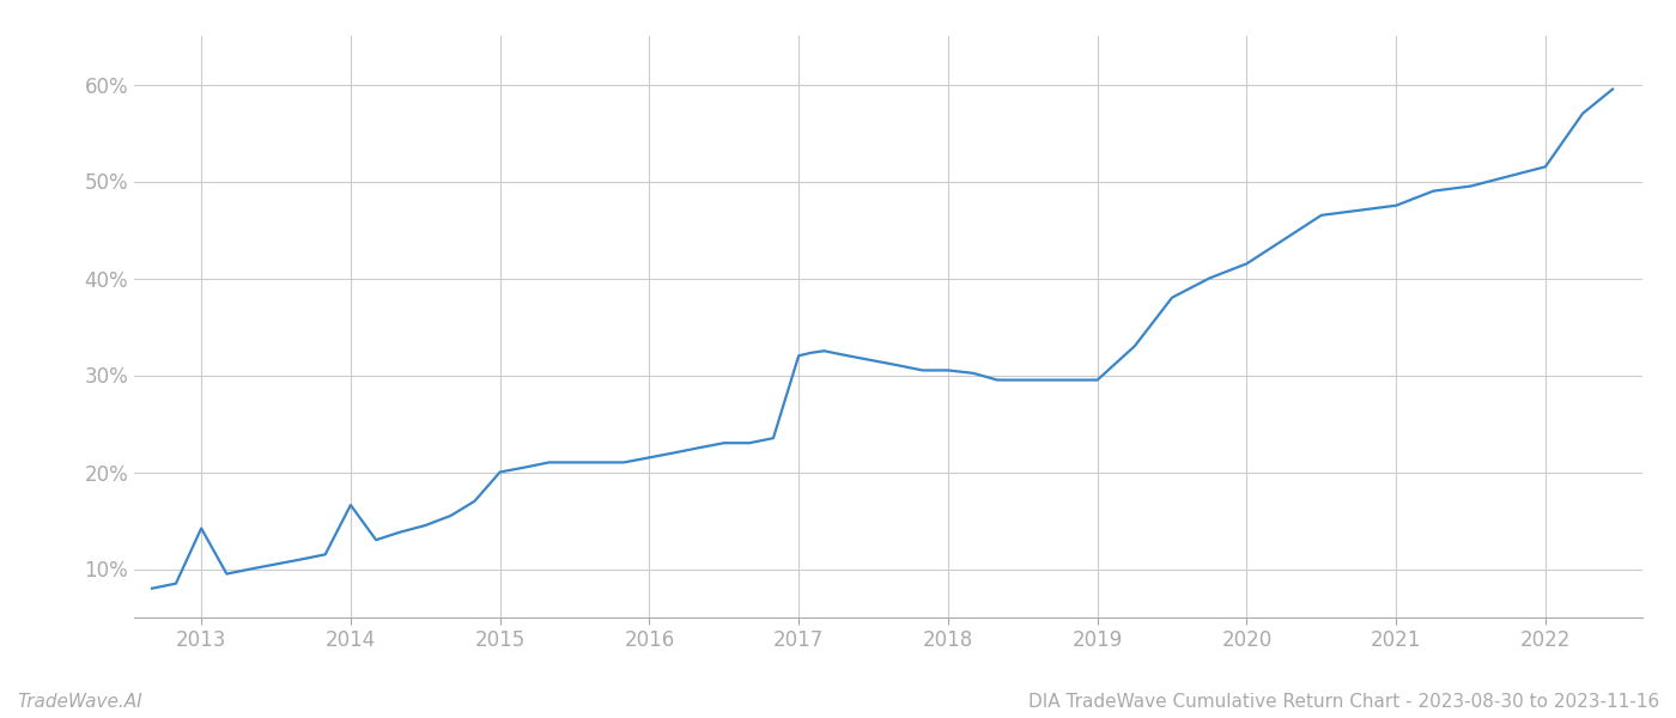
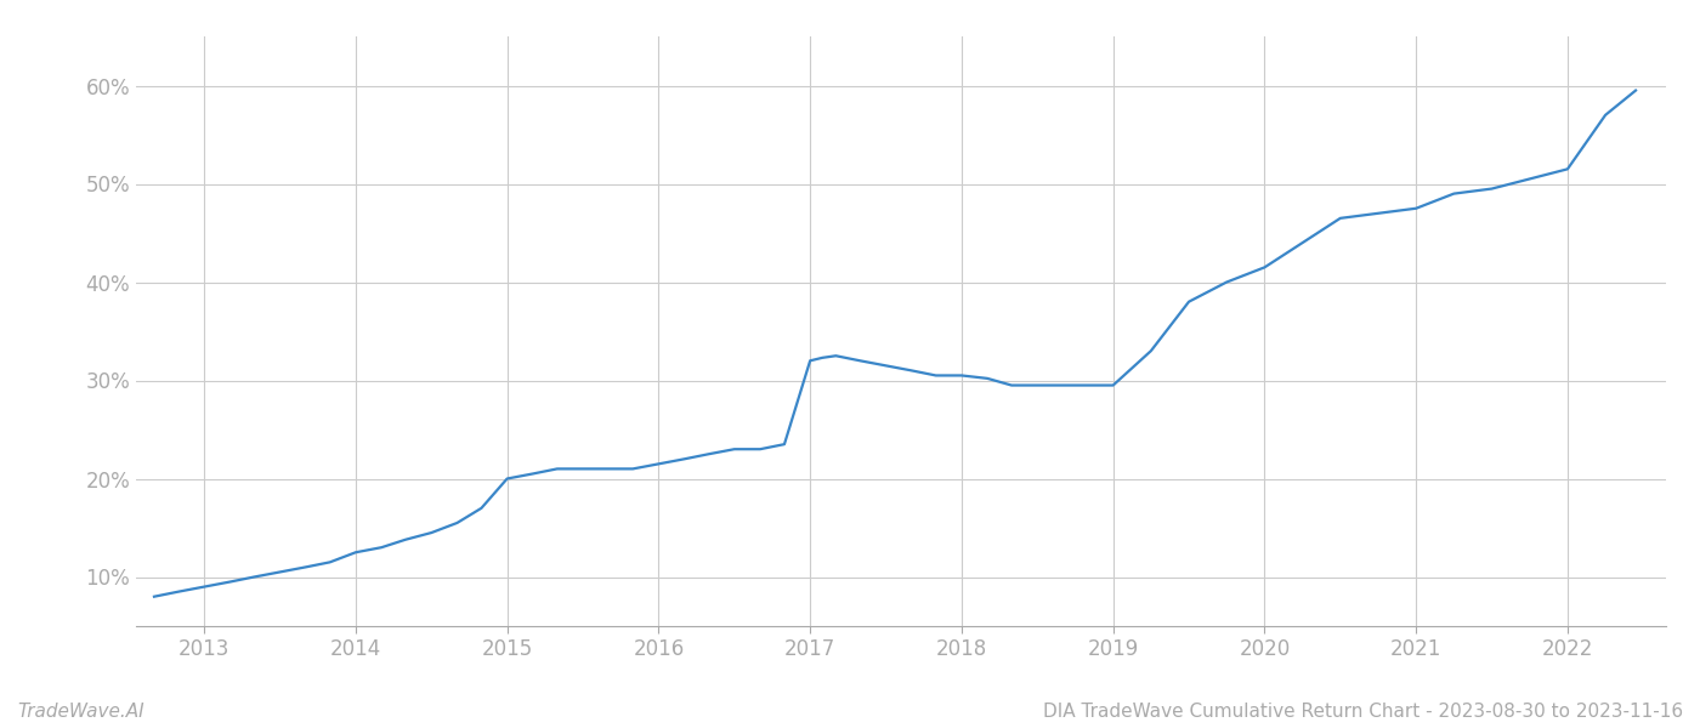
2013: 14.2% -> 9.0%
2014: 16.6% -> 12.5%
